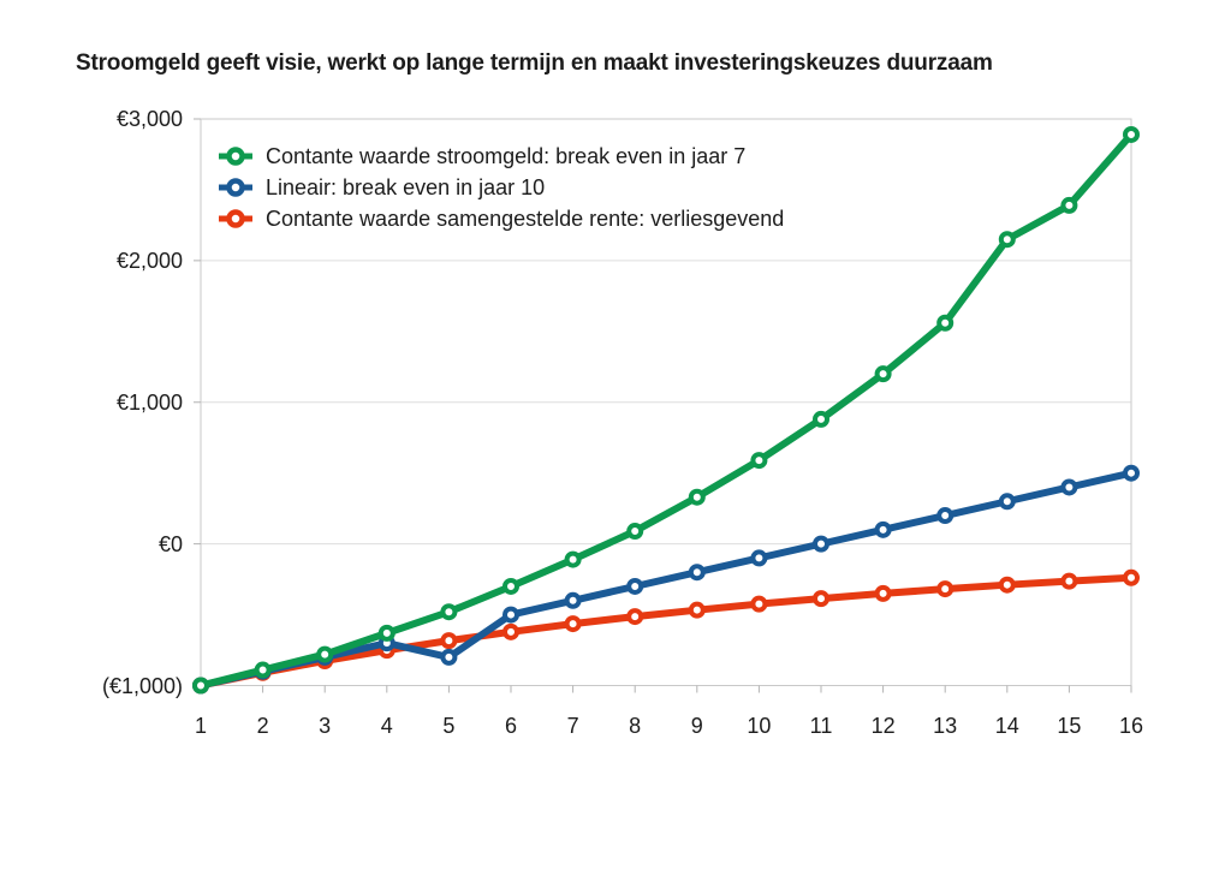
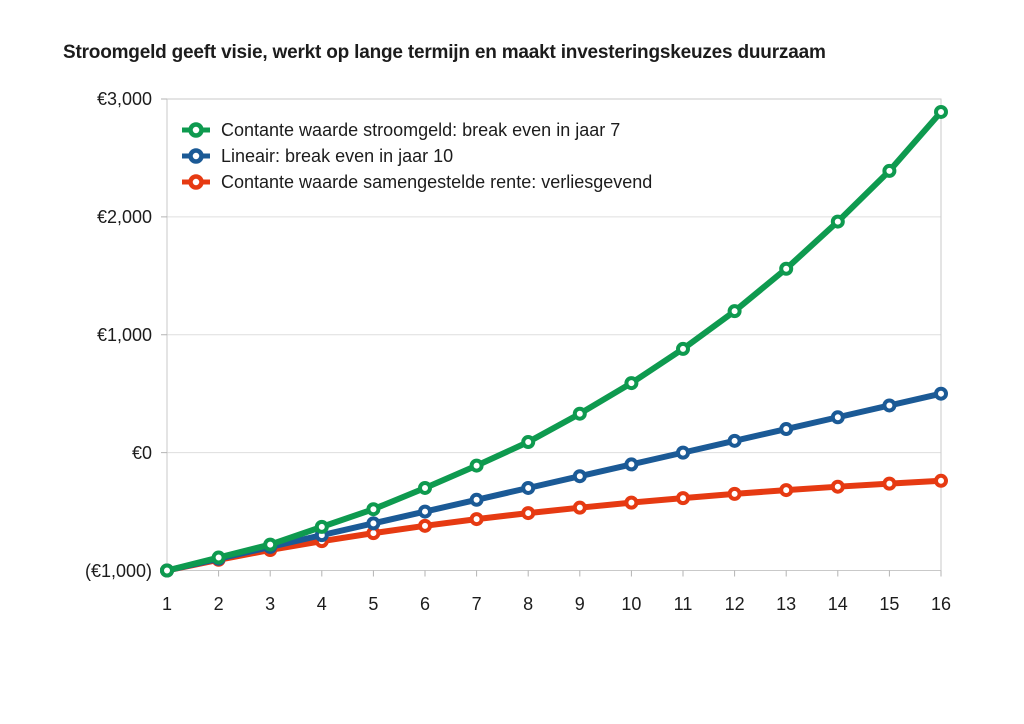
Lineair: break even in jaar 10/5: -€800 -> -€600
Contante waarde stroomgeld: break even in jaar 7/14: €2150 -> €1960
